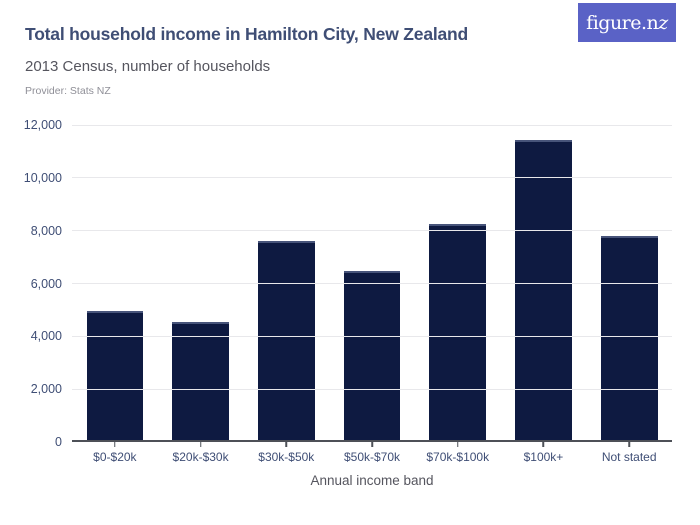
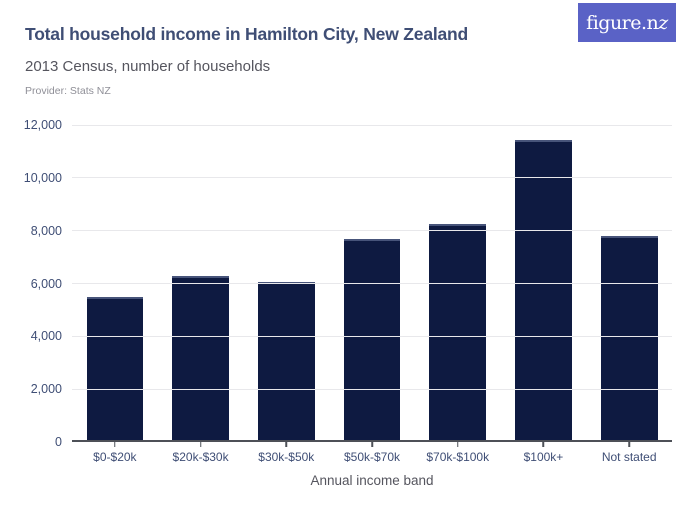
$0-$20k: 4900 -> 5400
$20k-$30k: 4500 -> 6200
$30k-$50k: 7500 -> 6000
$50k-$70k: 6400 -> 7600
